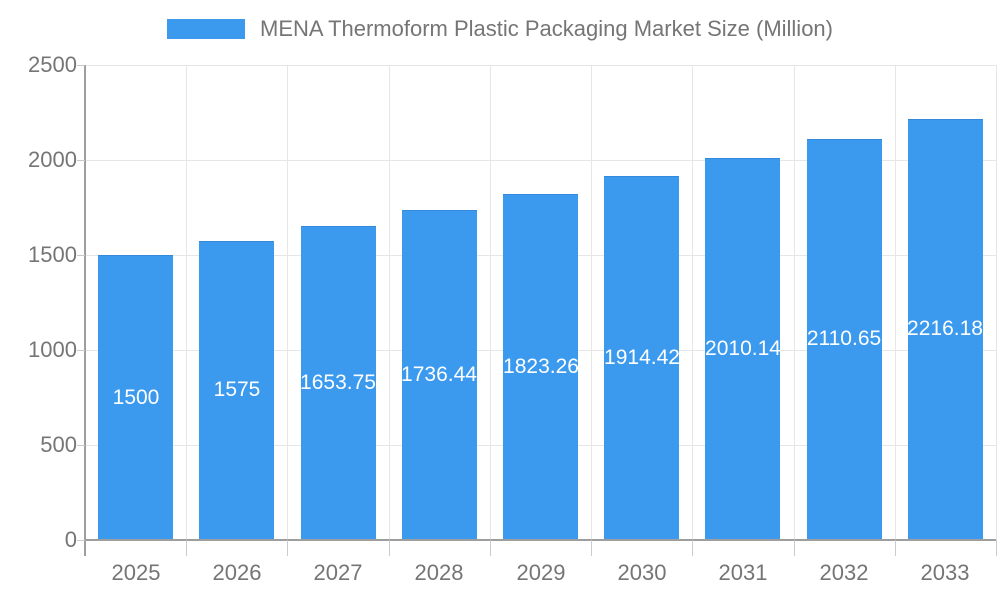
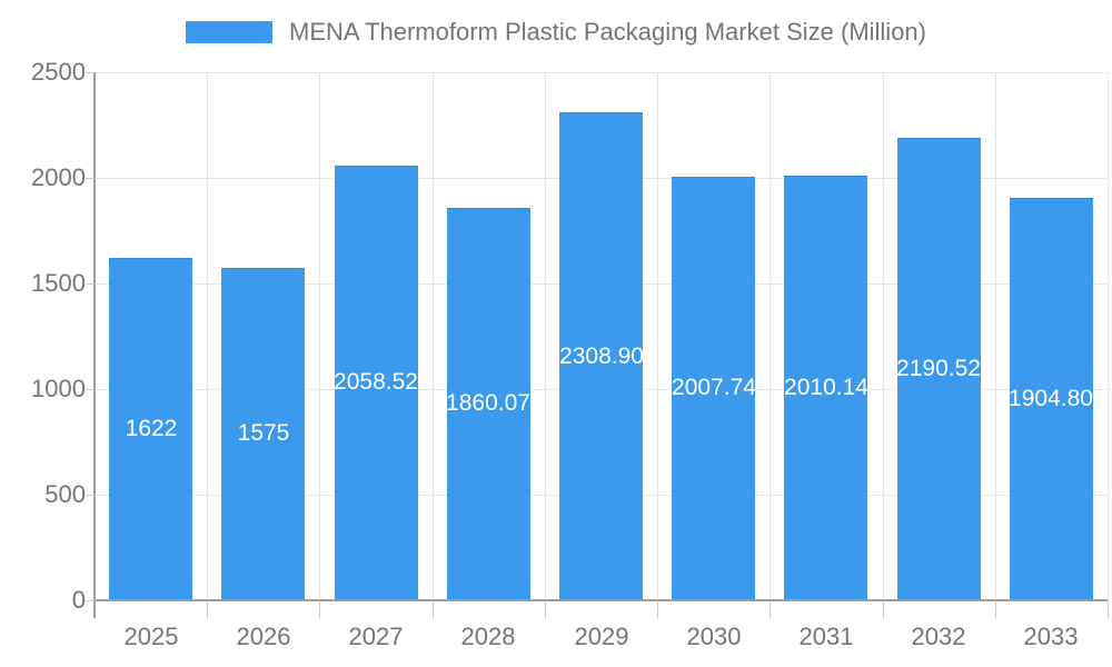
2025: 1500 -> 1622
2027: 1653.75 -> 2058.52
2028: 1736.44 -> 1860.07
2029: 1823.26 -> 2308.90
2030: 1914.42 -> 2007.74
2032: 2110.65 -> 2190.52
2033: 2216.18 -> 1904.80
